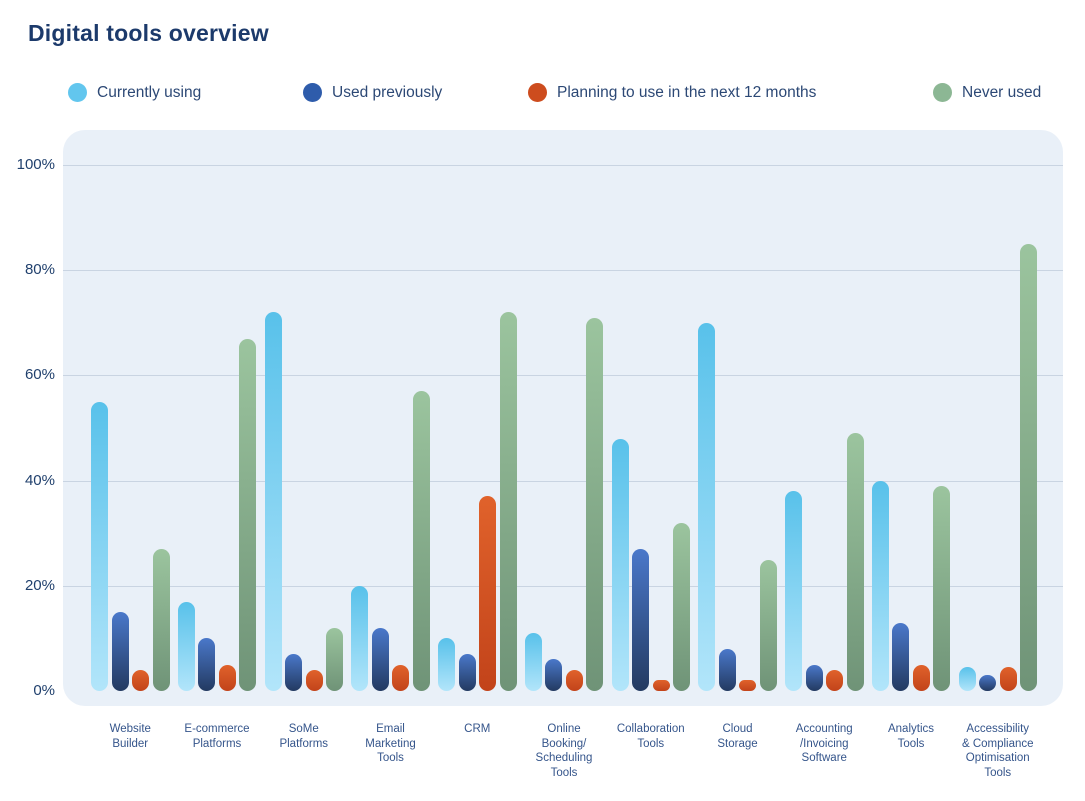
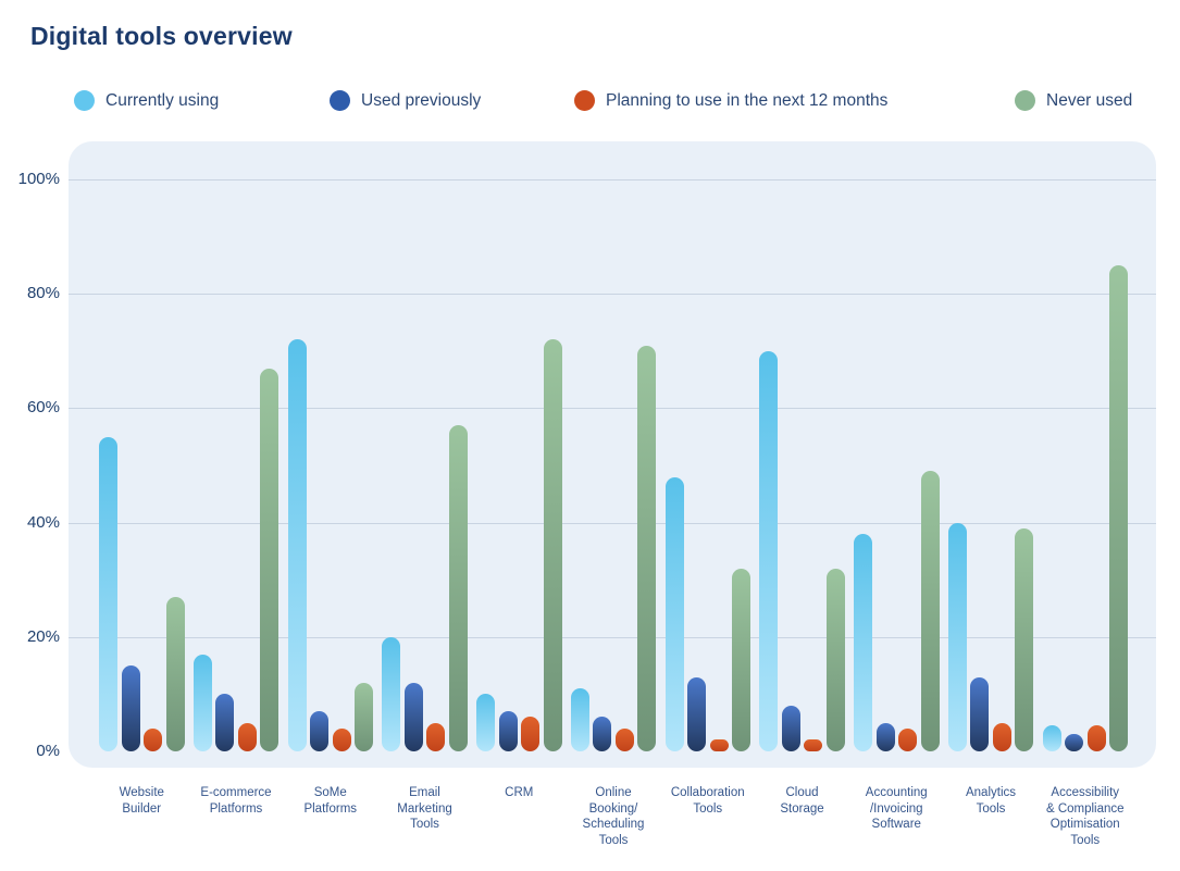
Planning to use in the next 12 months/CRM: 37% -> 6%
Used previously/Collaboration Tools: 27% -> 13%
Never used/Cloud Storage: 25% -> 32%
